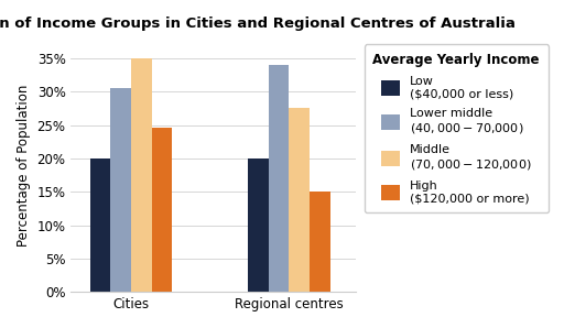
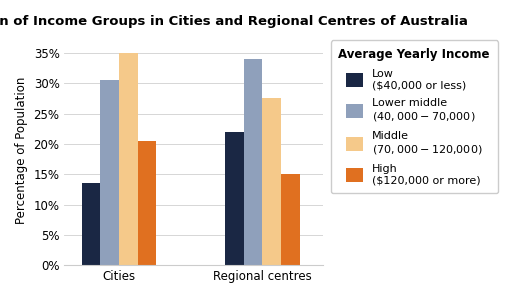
Low ($40,000 or less)/Cities: 20.0% -> 13.5%
High ($120,000 or more)/Cities: 24.6% -> 20.5%
Low ($40,000 or less)/Regional centres: 20.0% -> 22.0%
